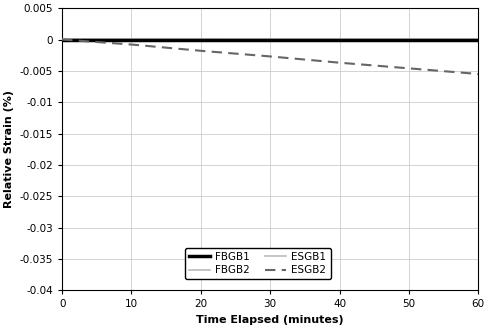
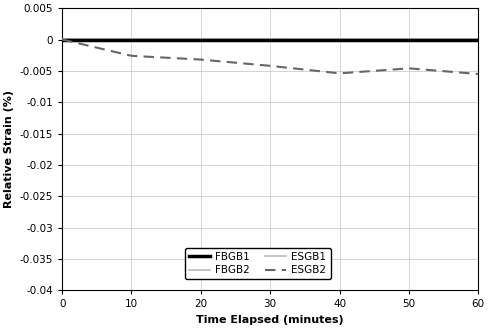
ESGB2/10: -0.0008 -> -0.0026
ESGB2/20: -0.0018 -> -0.0032
ESGB2/30: -0.0027 -> -0.0042
ESGB2/40: -0.0037 -> -0.0054
